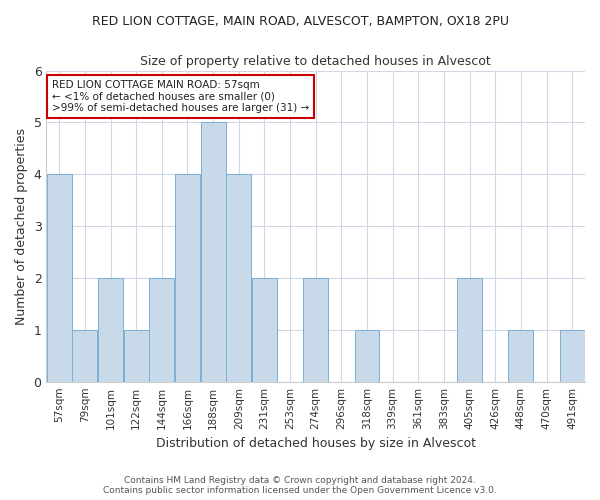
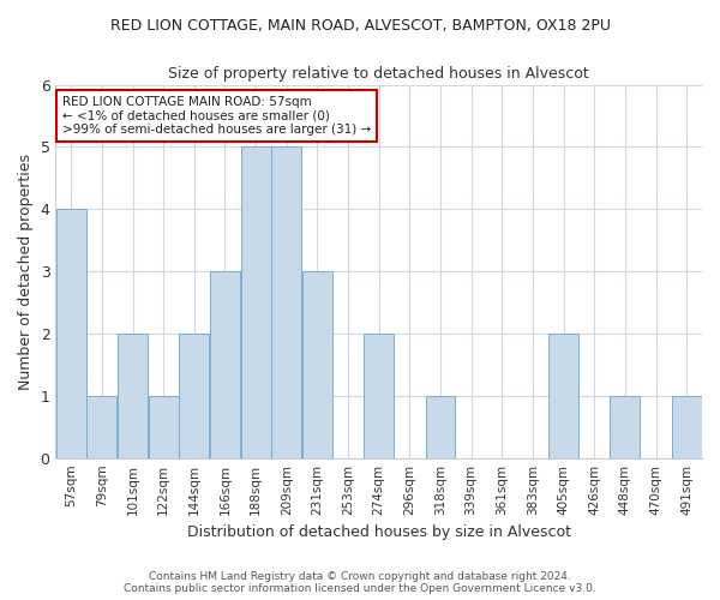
166sqm: 4 -> 3
209sqm: 4 -> 5
231sqm: 2 -> 3
